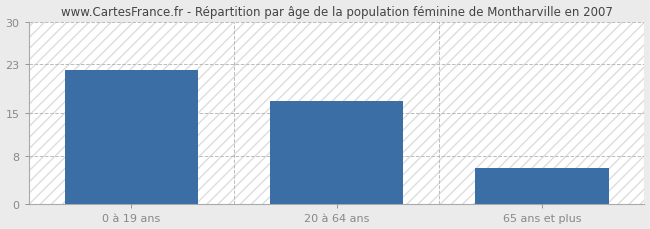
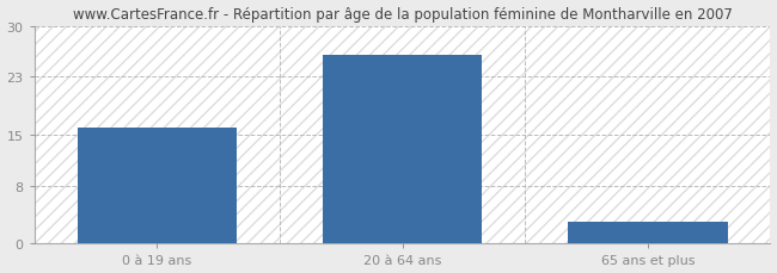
0 à 19 ans: 22 -> 16
20 à 64 ans: 17 -> 26
65 ans et plus: 6 -> 3
